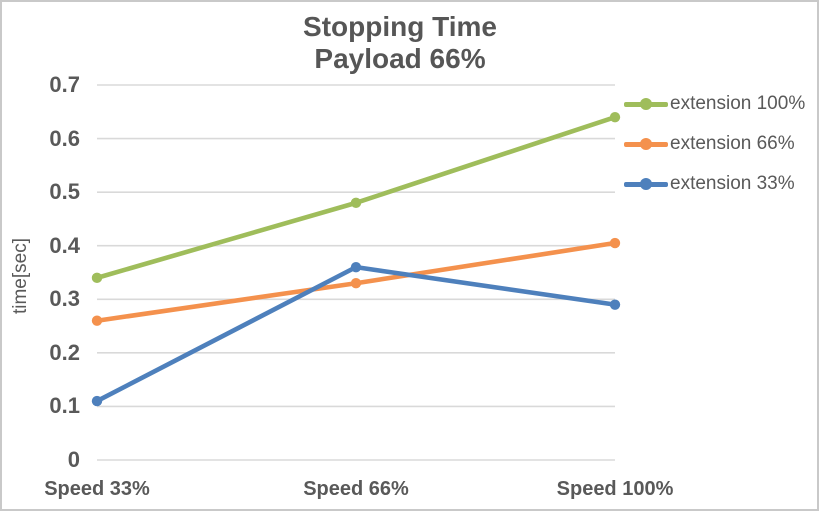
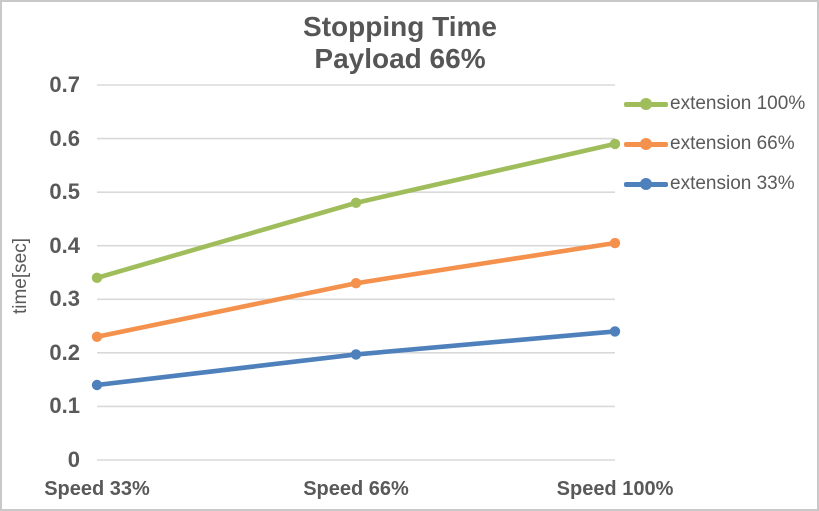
extension 66%/Speed 33%: 0.26 -> 0.23
extension 33%/Speed 33%: 0.11 -> 0.14
extension 33%/Speed 66%: 0.36 -> 0.20
extension 100%/Speed 100%: 0.64 -> 0.59
extension 33%/Speed 100%: 0.29 -> 0.24
